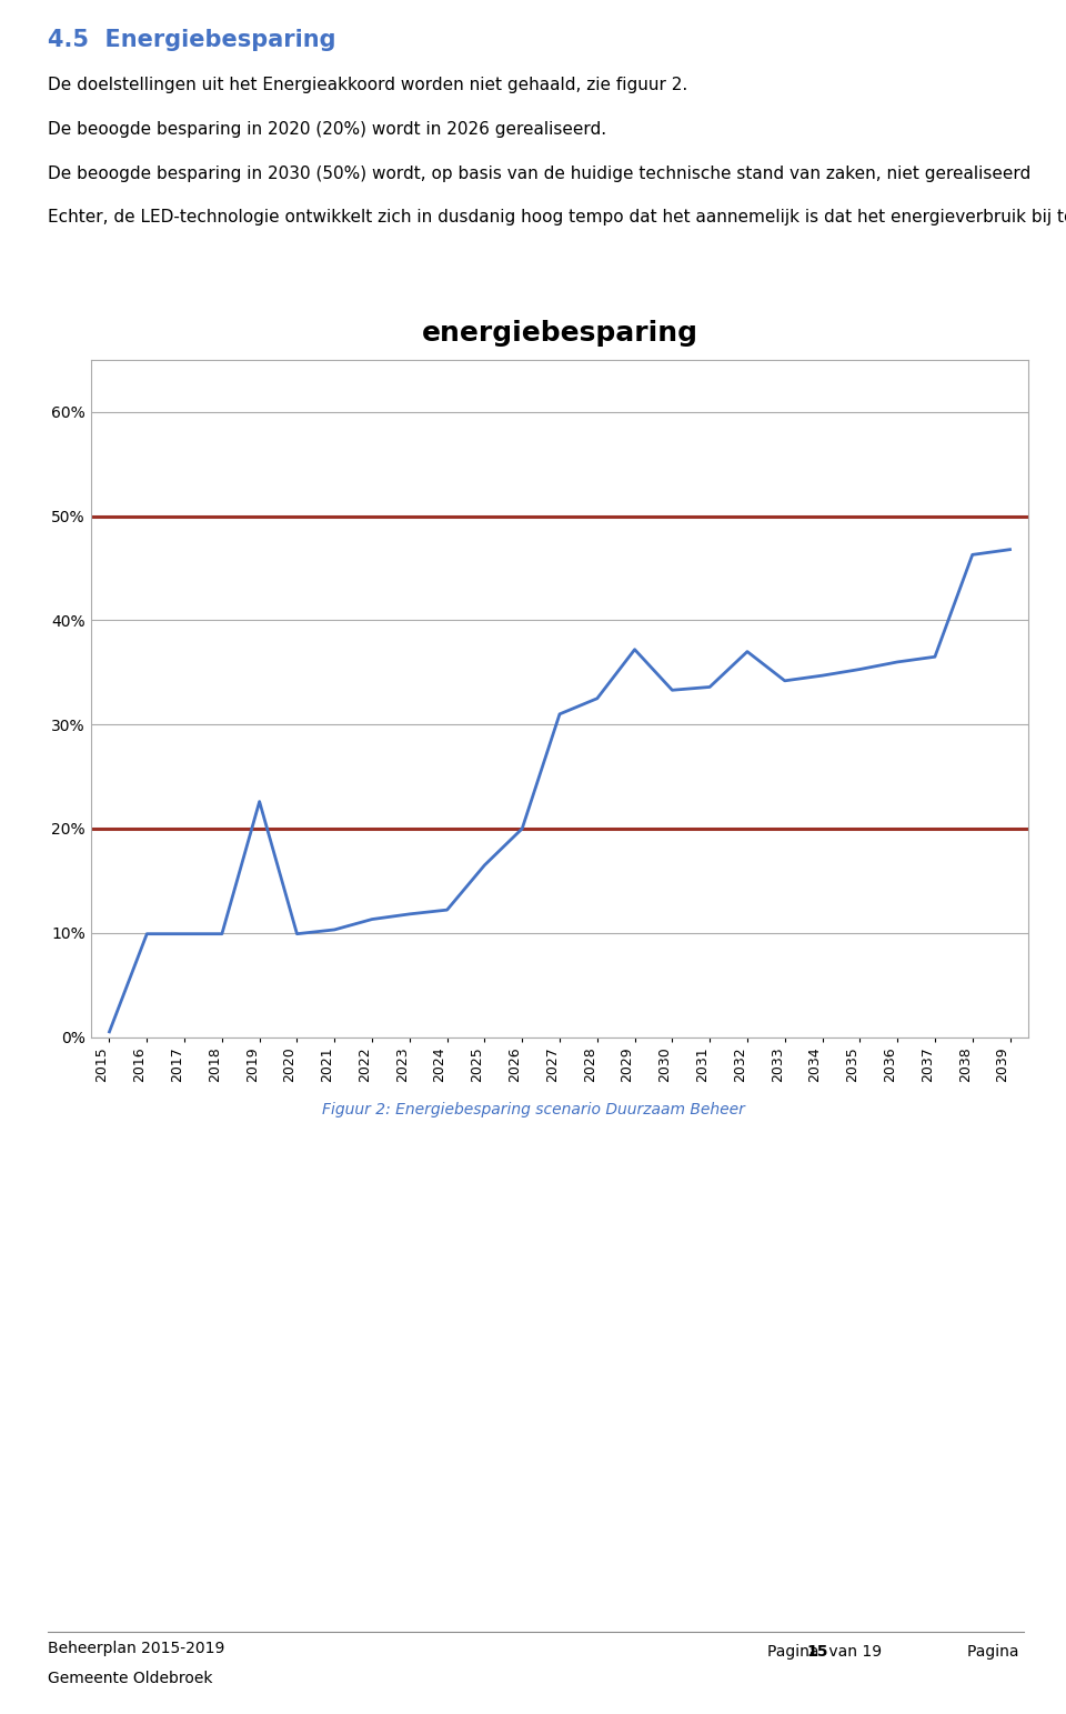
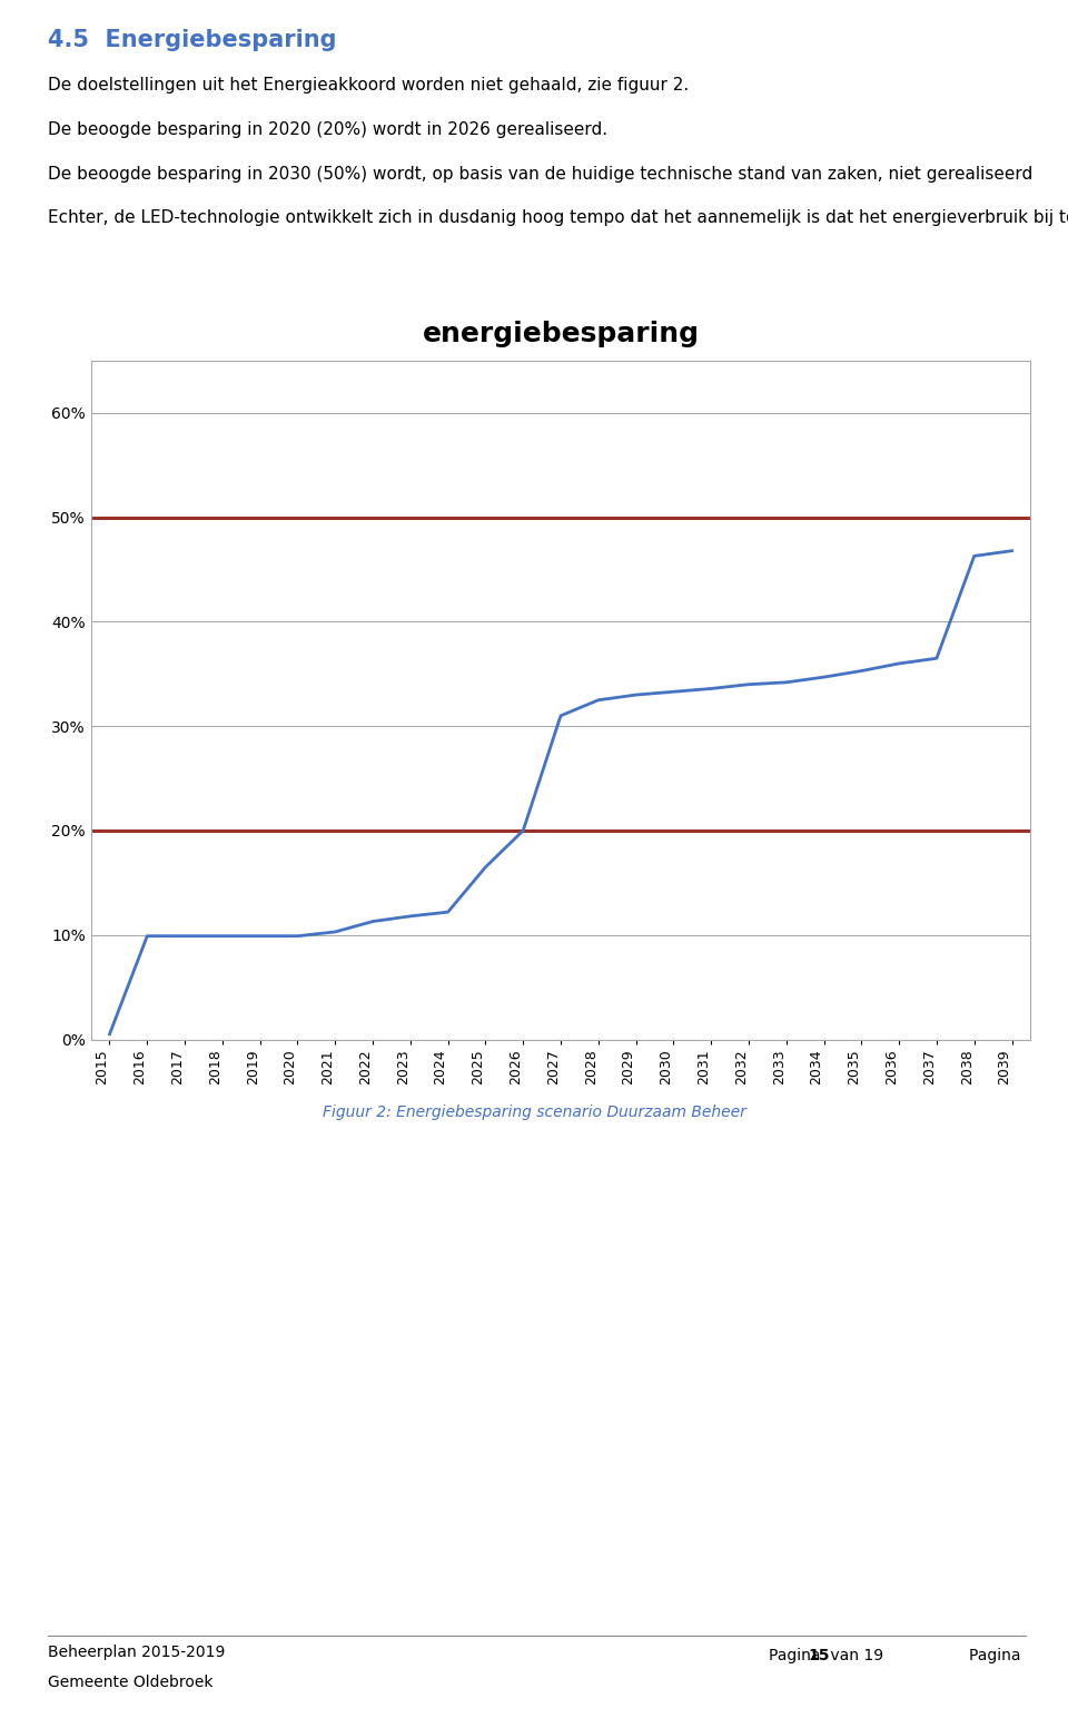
2019: 22.6% -> 9.9%
2029: 37.2% -> 33.0%
2032: 37.0% -> 34.0%
